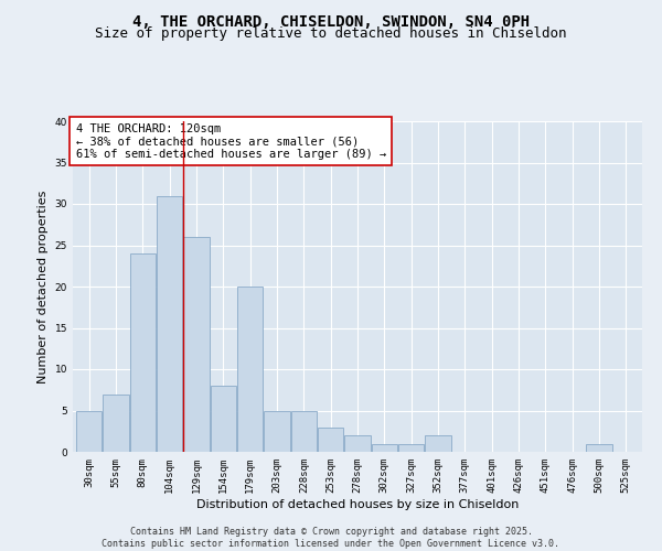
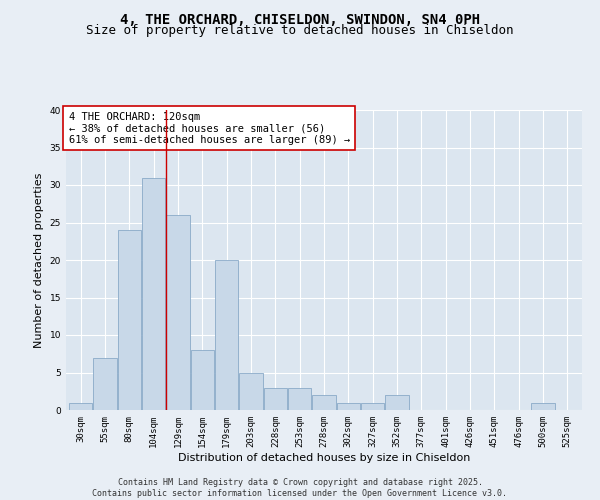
30sqm: 5 -> 1
228sqm: 5 -> 3
